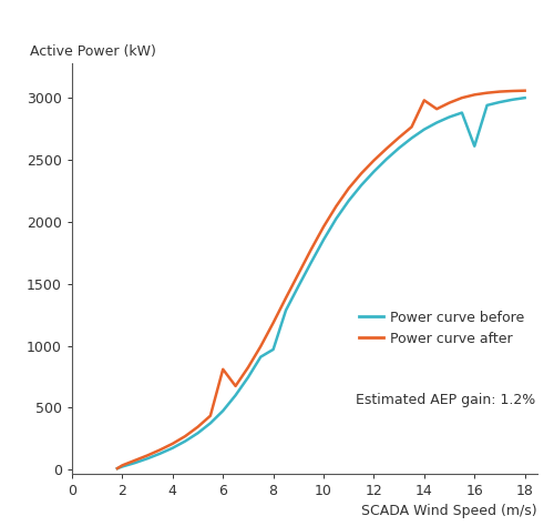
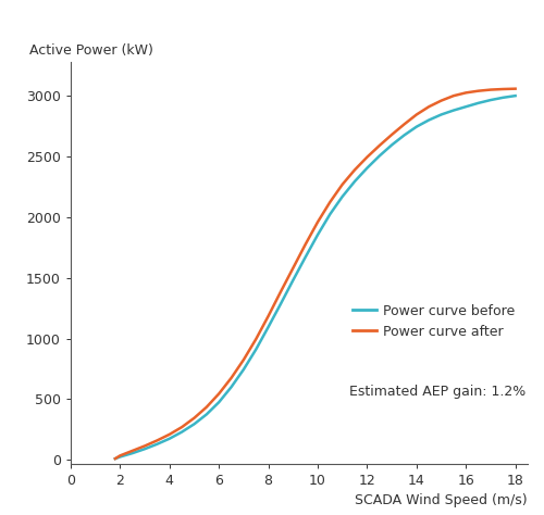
Power curve after/6: 810 -> 540
Power curve before/8: 970 -> 1100
Power curve after/14: 2980 -> 2840
Power curve before/16: 2610 -> 2910
